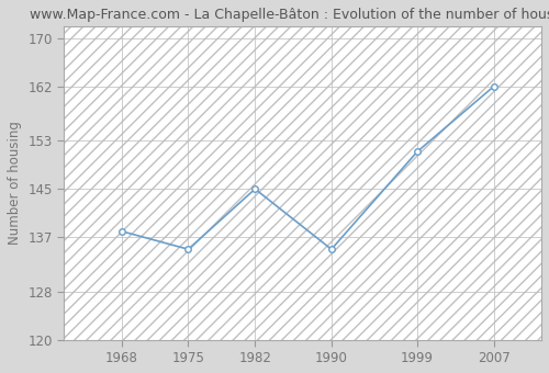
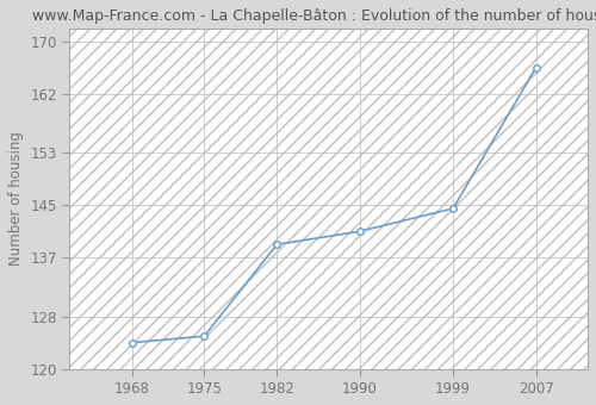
1968: 138.0 -> 124.0
1975: 135.0 -> 125.0
1982: 145.0 -> 139.0
1990: 135.0 -> 141.0
1999: 151.2 -> 144.5
2007: 162.0 -> 166.0
